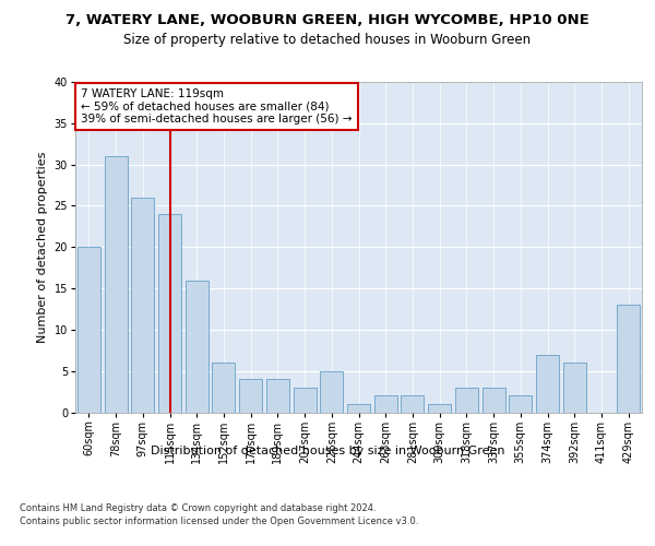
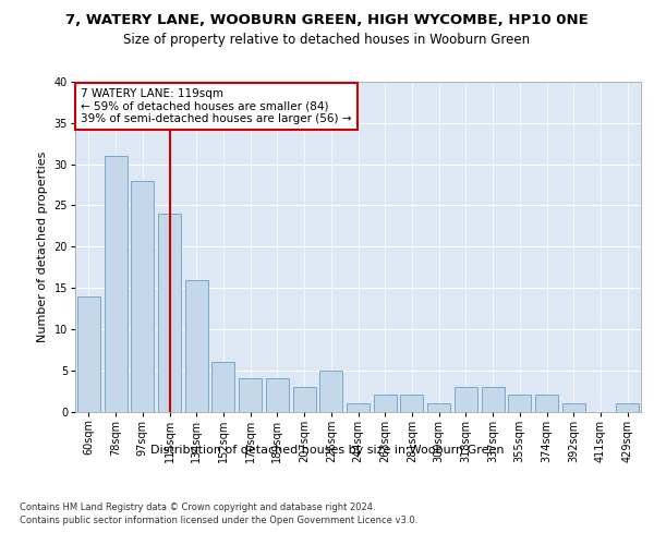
60sqm: 20 -> 14
97sqm: 26 -> 28
374sqm: 7 -> 2
392sqm: 6 -> 1
429sqm: 13 -> 1
